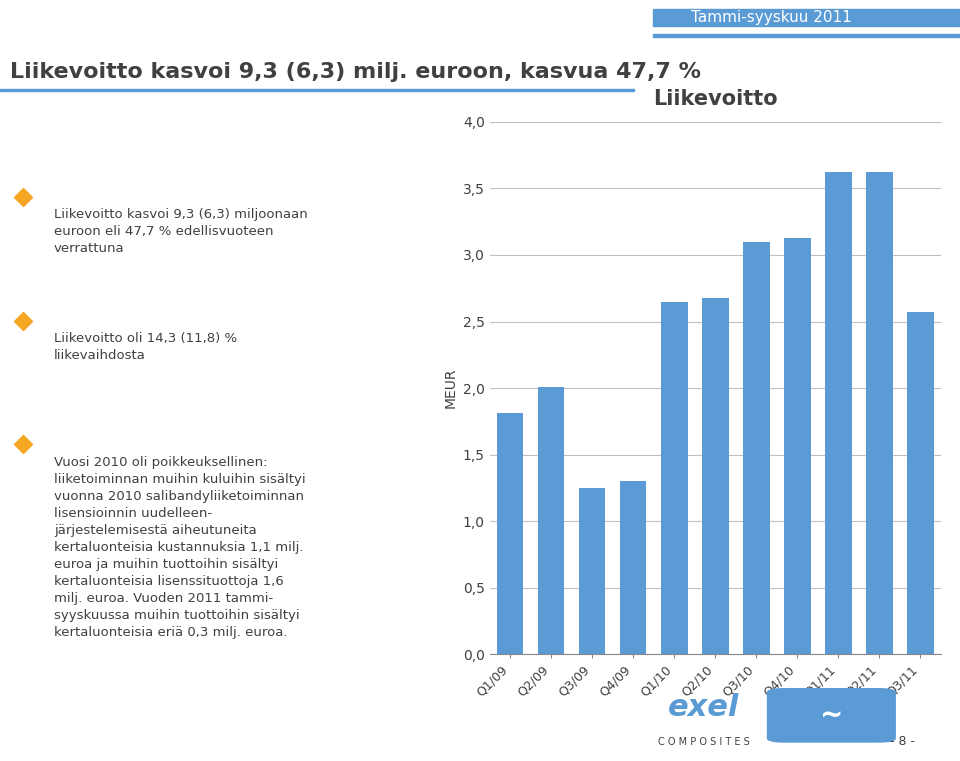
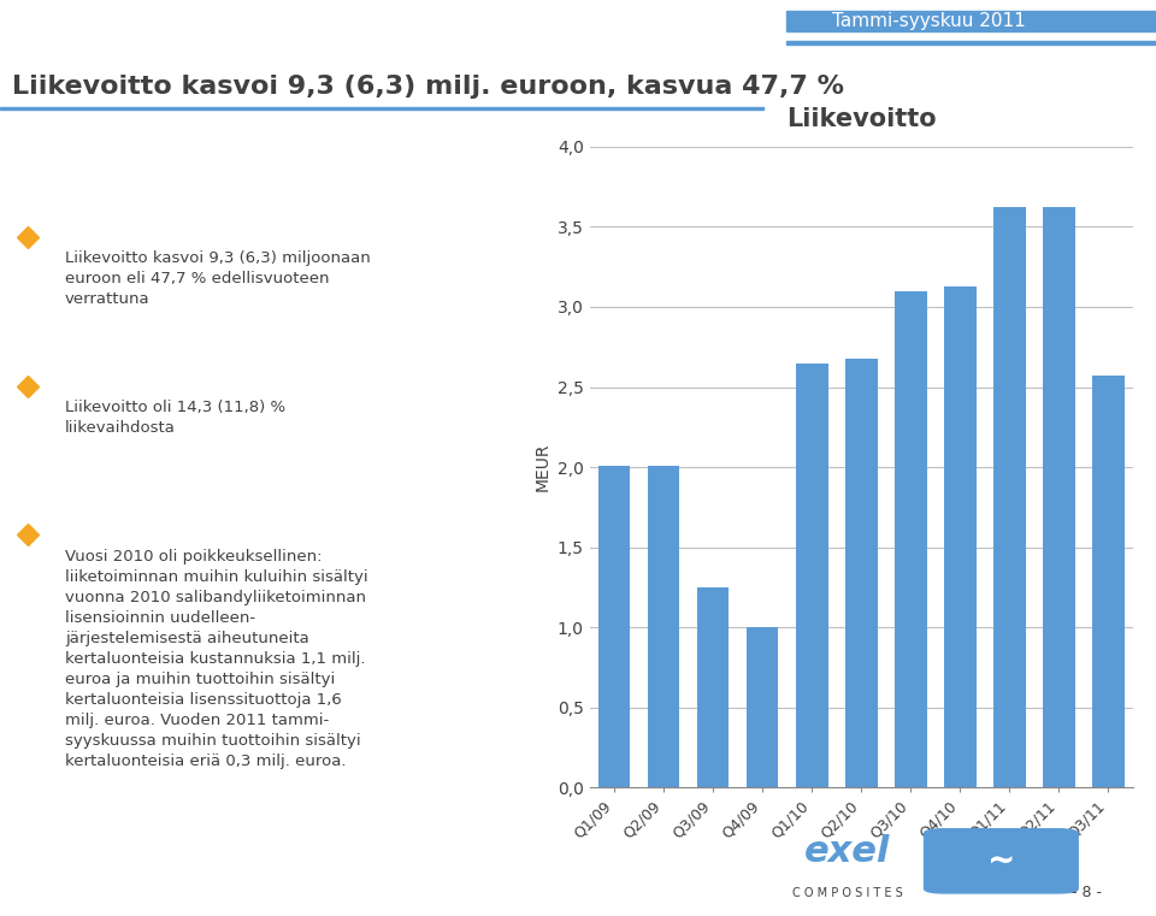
Q1/09: 1,81 -> 2,01
Q4/09: 1,30 -> 1,00
